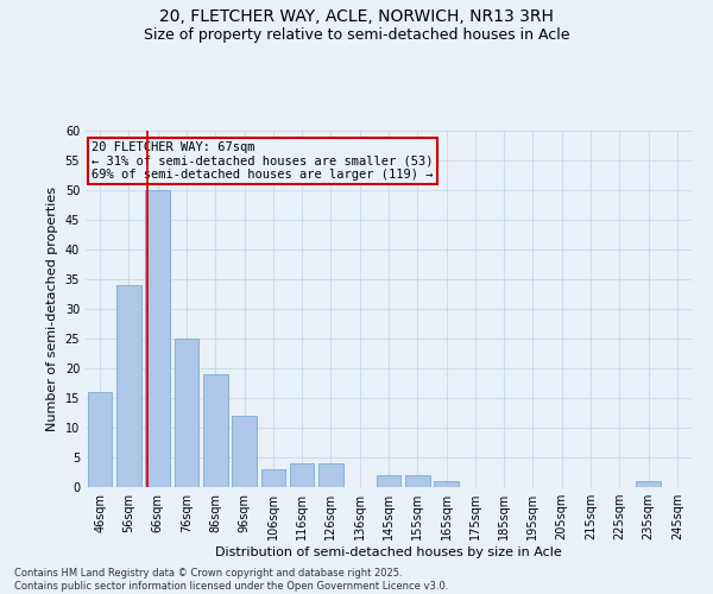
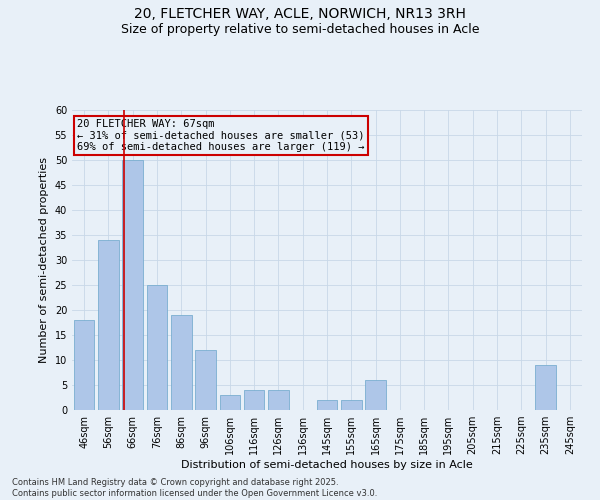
46sqm: 16 -> 18
165sqm: 1 -> 6
235sqm: 1 -> 9
